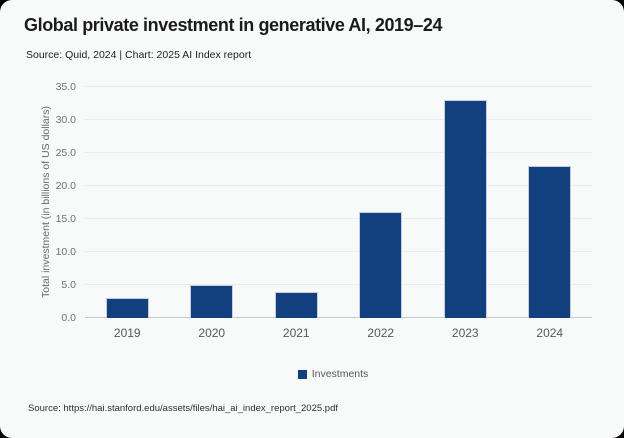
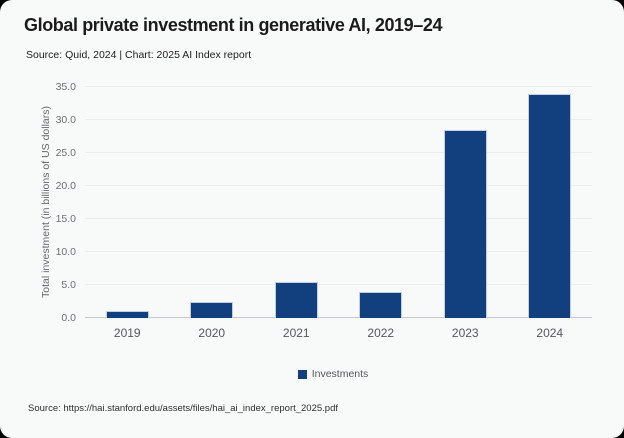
2019: 3 -> 1
2020: 5 -> 2
2021: 4 -> 6
2022: 16 -> 4
2023: 33 -> 28
2024: 23 -> 34
